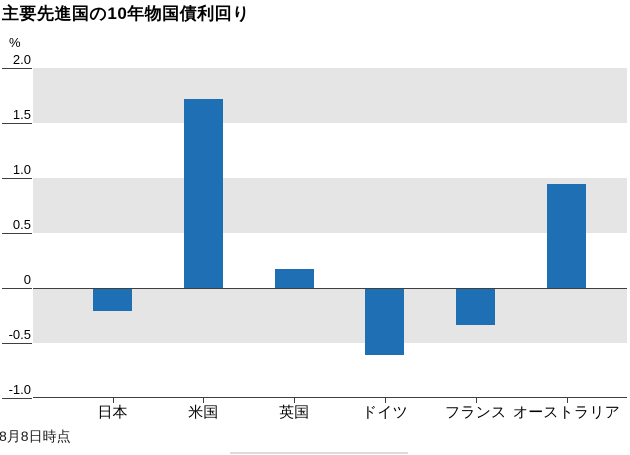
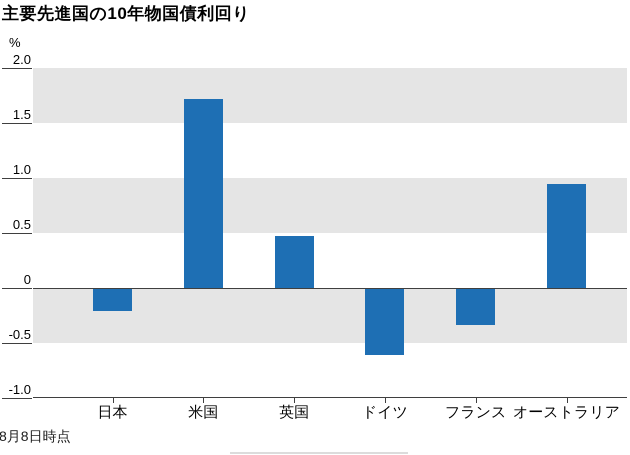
英国: 0.17 -> 0.47
